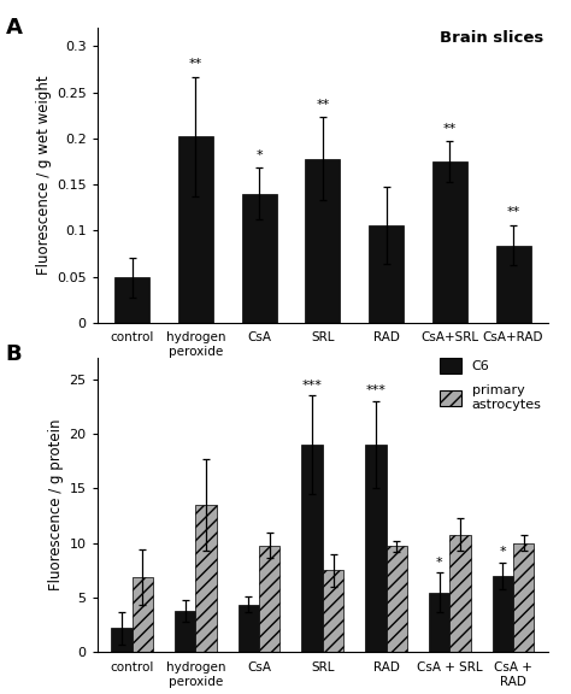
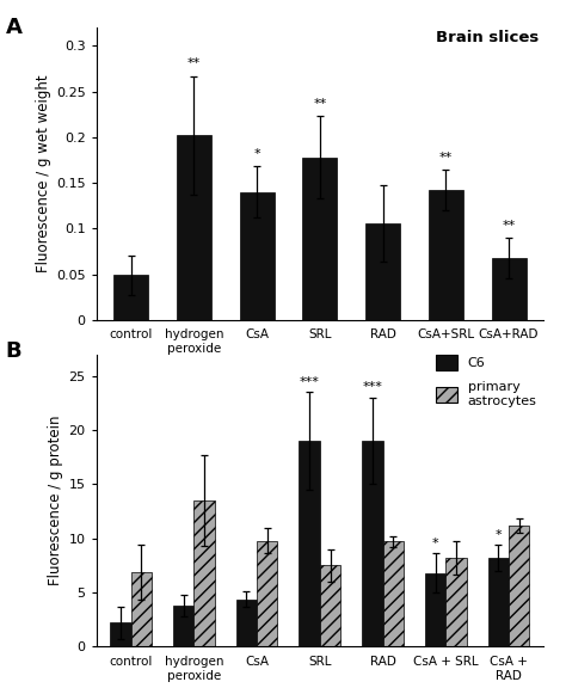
CsA+SRL: 0.175 -> 0.142
CsA+RAD: 0.084 -> 0.068
C6/CsA + SRL: 5.5 -> 6.8
primary astrocytes/CsA + SRL: 10.8 -> 8.2
C6/CsA + RAD: 7.0 -> 8.2
primary astrocytes/CsA + RAD: 10.0 -> 11.2
